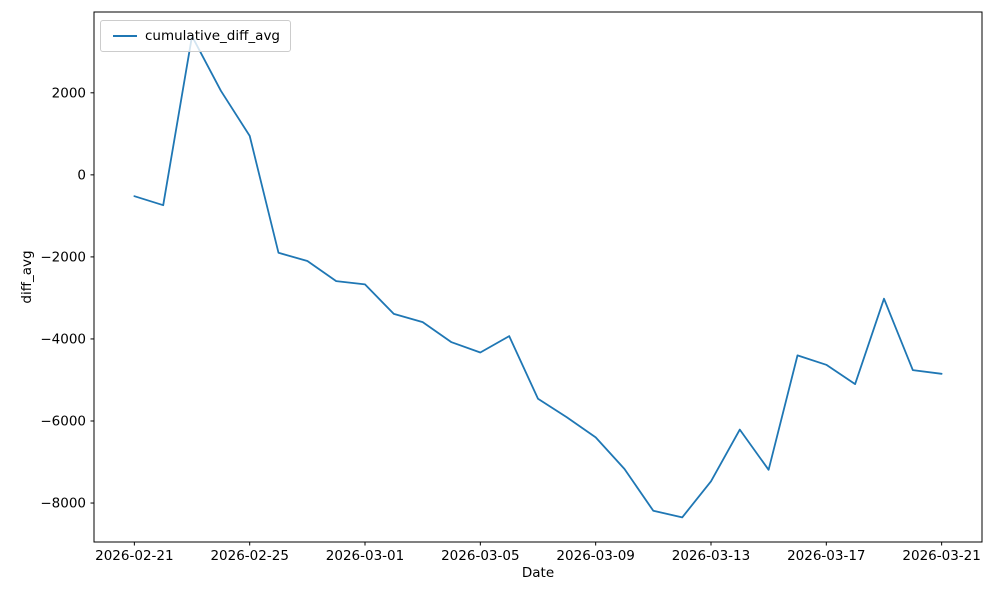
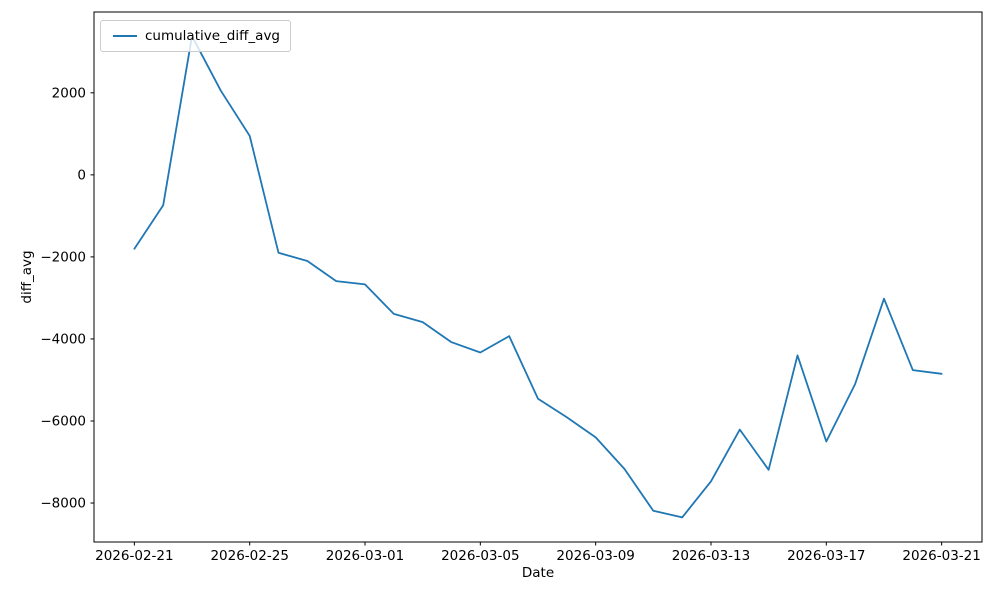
2026-02-21: -500 -> -1800
2026-03-17: -4600 -> -6500
